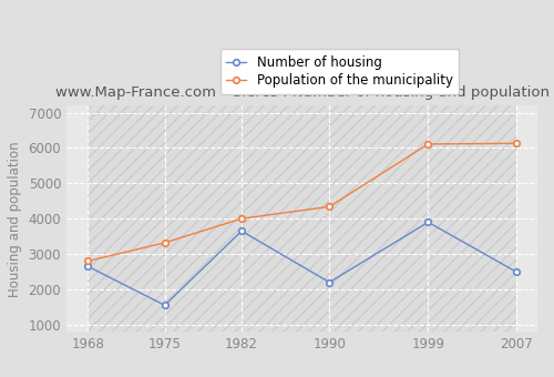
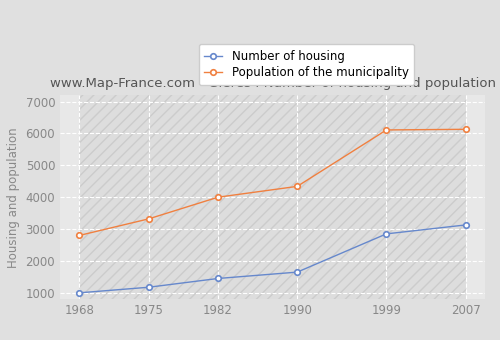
Number of housing/1968: 2650 -> 1000
Number of housing/1975: 1550 -> 1180
Number of housing/1982: 3650 -> 1450
Number of housing/1990: 2200 -> 1650
Number of housing/1999: 3900 -> 2850
Number of housing/2007: 2500 -> 3130
